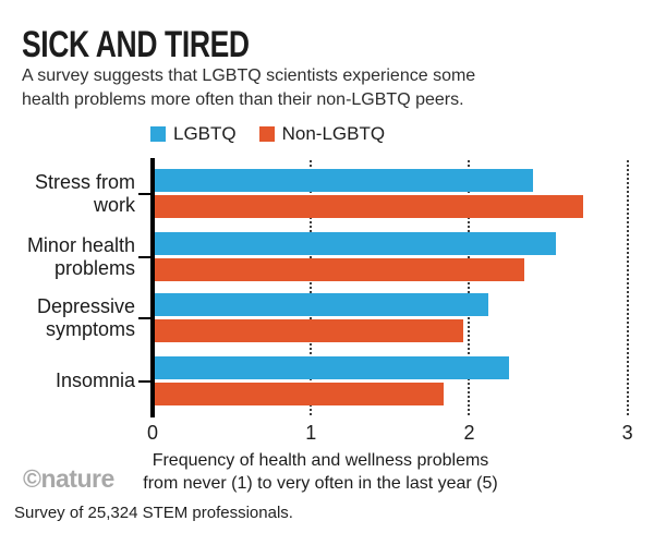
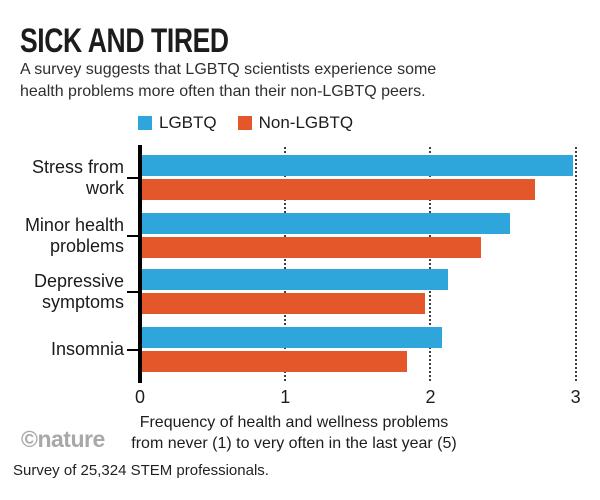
LGBTQ/Stress from work: 2.40 -> 2.98
LGBTQ/Insomnia: 2.25 -> 2.08
